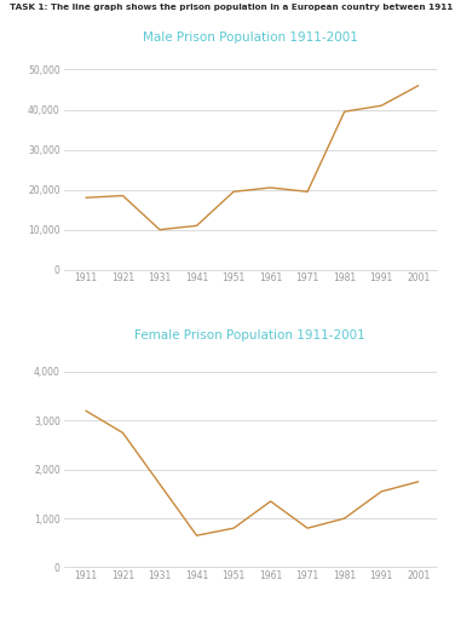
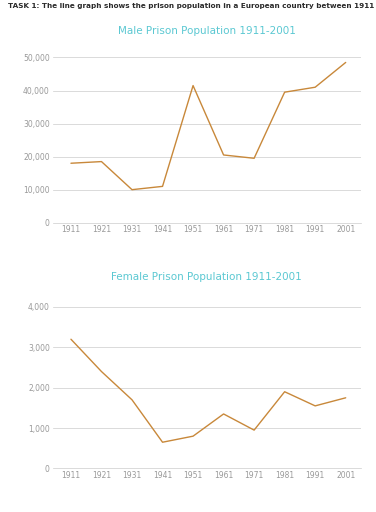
Male Prison Population 1911-2001/1951: 19,500 -> 41,500
Male Prison Population 1911-2001/2001: 46,000 -> 48,500
Female Prison Population 1911-2001/1921: 2,750 -> 2,400
Female Prison Population 1911-2001/1971: 800 -> 950
Female Prison Population 1911-2001/1981: 1,000 -> 1,900
